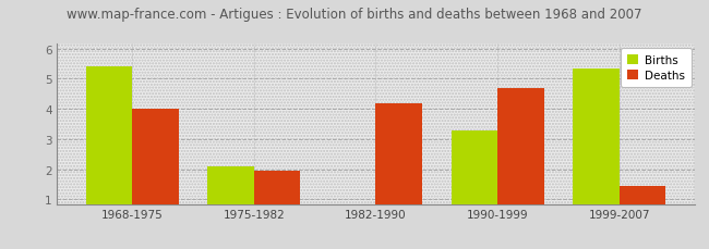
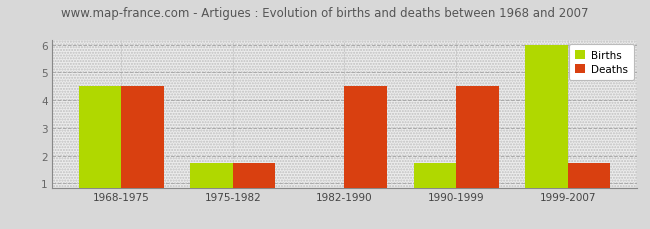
Births/1968-1975: 5.40 -> 4.50
Deaths/1968-1975: 4.00 -> 4.50
Births/1975-1982: 2.10 -> 1.75
Deaths/1975-1982: 1.95 -> 1.75
Deaths/1982-1990: 4.20 -> 4.50
Births/1990-1999: 3.30 -> 1.75
Deaths/1990-1999: 4.70 -> 4.50
Births/1999-2007: 5.35 -> 6.00
Deaths/1999-2007: 1.45 -> 1.75
